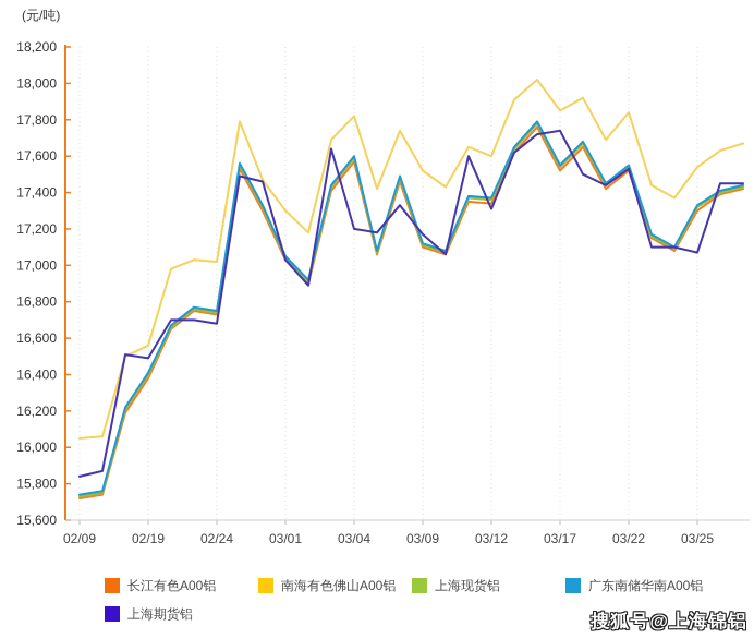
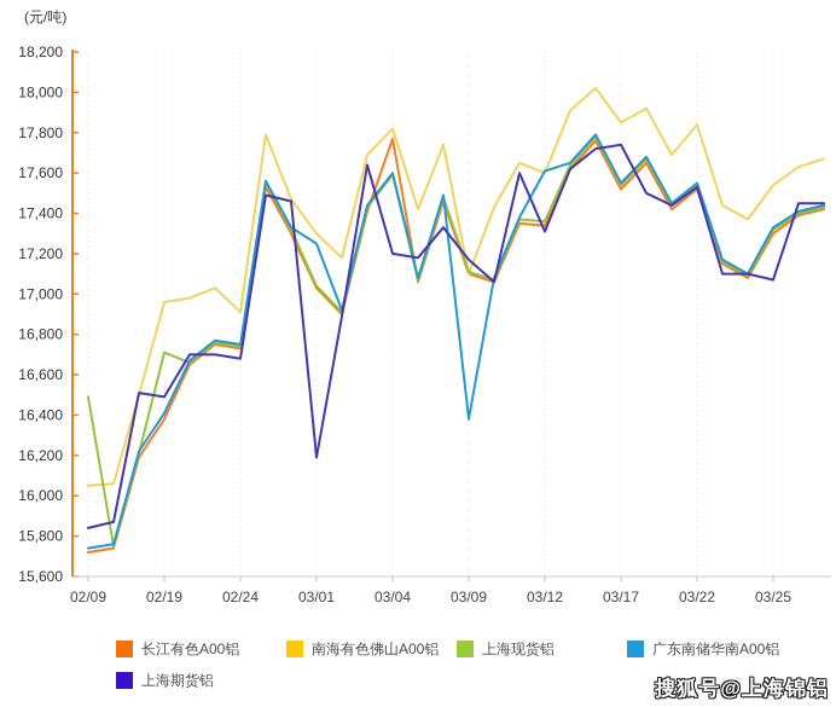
上海现货铝/02/09: 15730 -> 16490
南海有色佛山A00铝/02/19: 16560 -> 16960
上海现货铝/02/19: 16400 -> 16710
南海有色佛山A00铝/02/24: 17020 -> 16910
广东南储华南A00铝/03/01: 17050 -> 17250
上海期货铝/03/01: 17030 -> 16190
长江有色A00铝/03/04: 17570 -> 17770
南海有色佛山A00铝/03/09: 17520 -> 17100
广东南储华南A00铝/03/09: 17120 -> 16380
广东南储华南A00铝/03/12: 17370 -> 17610
